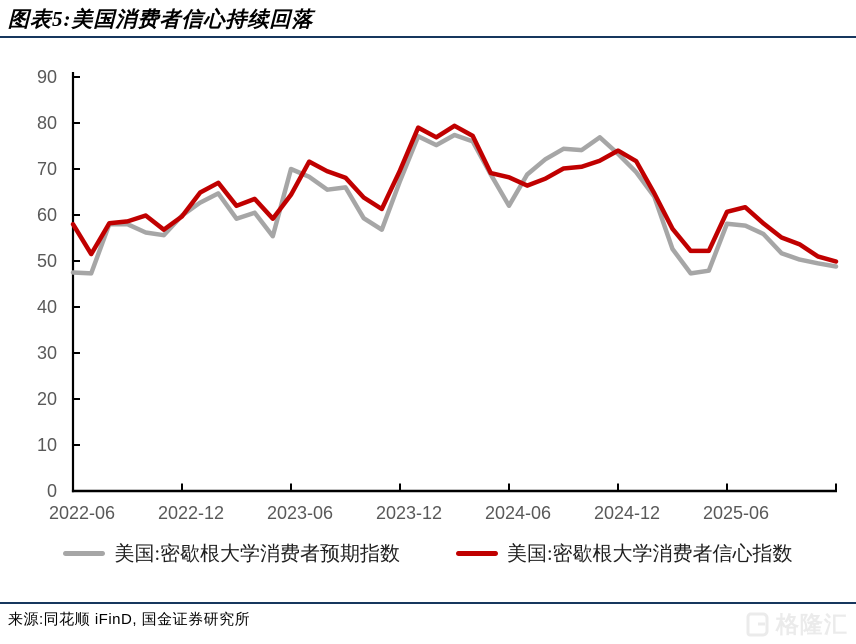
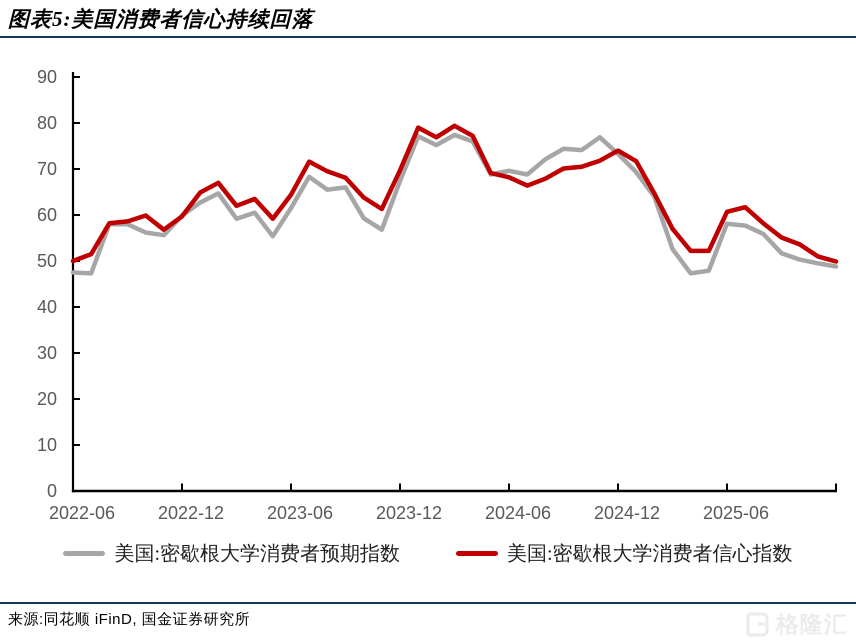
美国:密歇根大学消费者信心指数/2022-06: 58 -> 50
美国:密歇根大学消费者预期指数/2023-06: 70 -> 62
美国:密歇根大学消费者预期指数/2024-06: 62 -> 70
